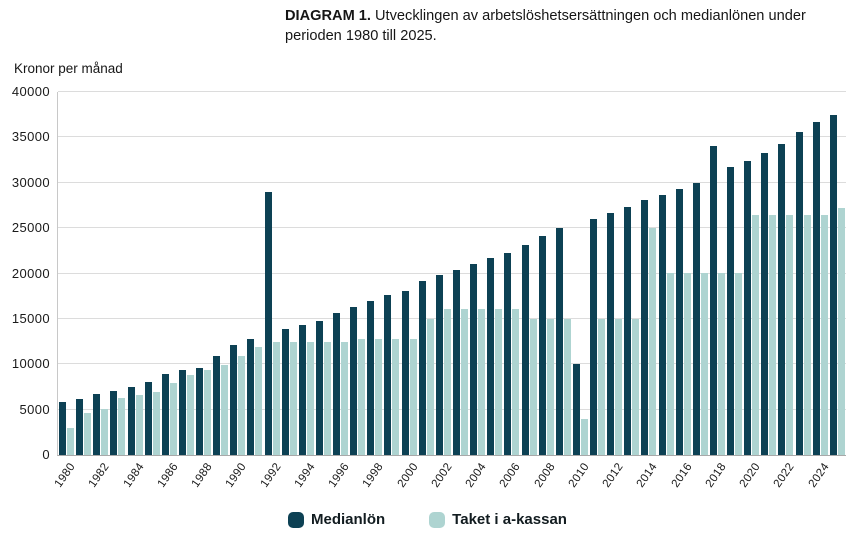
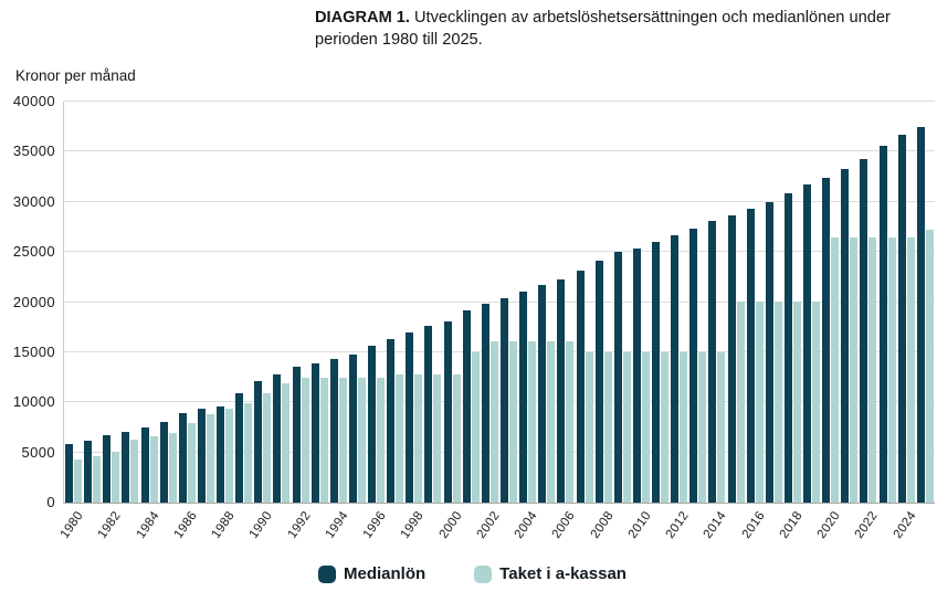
Taket i a-kassan/1980: 3000 -> 4000
Medianlön/1992: 29000 -> 14000
Medianlön/2010: 10000 -> 25000
Taket i a-kassan/2010: 4000 -> 15000
Taket i a-kassan/2014: 25000 -> 15000
Medianlön/2018: 34000 -> 31000
